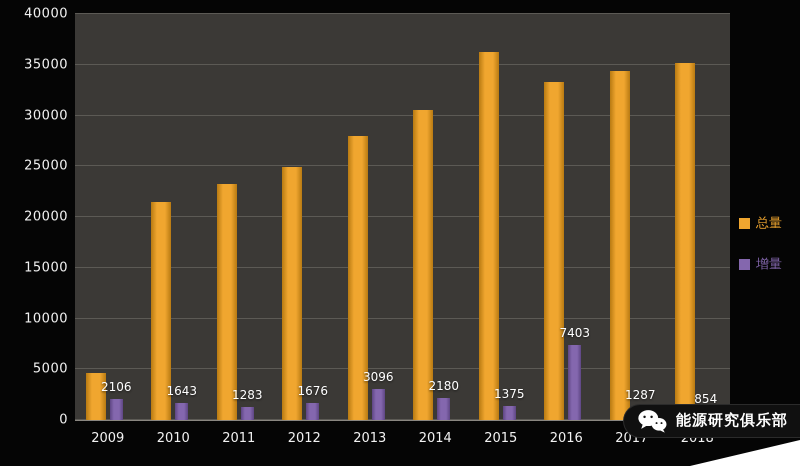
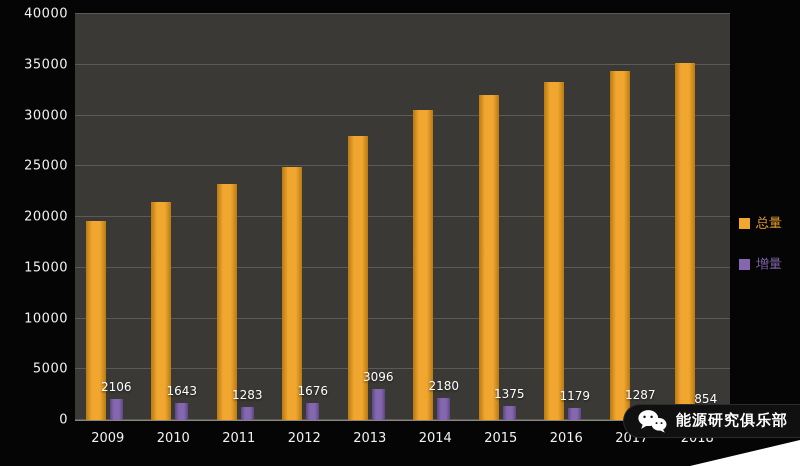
总量/2009: 4600 -> 19600
总量/2015: 36300 -> 32000
增量/2016: 7403 -> 1179
